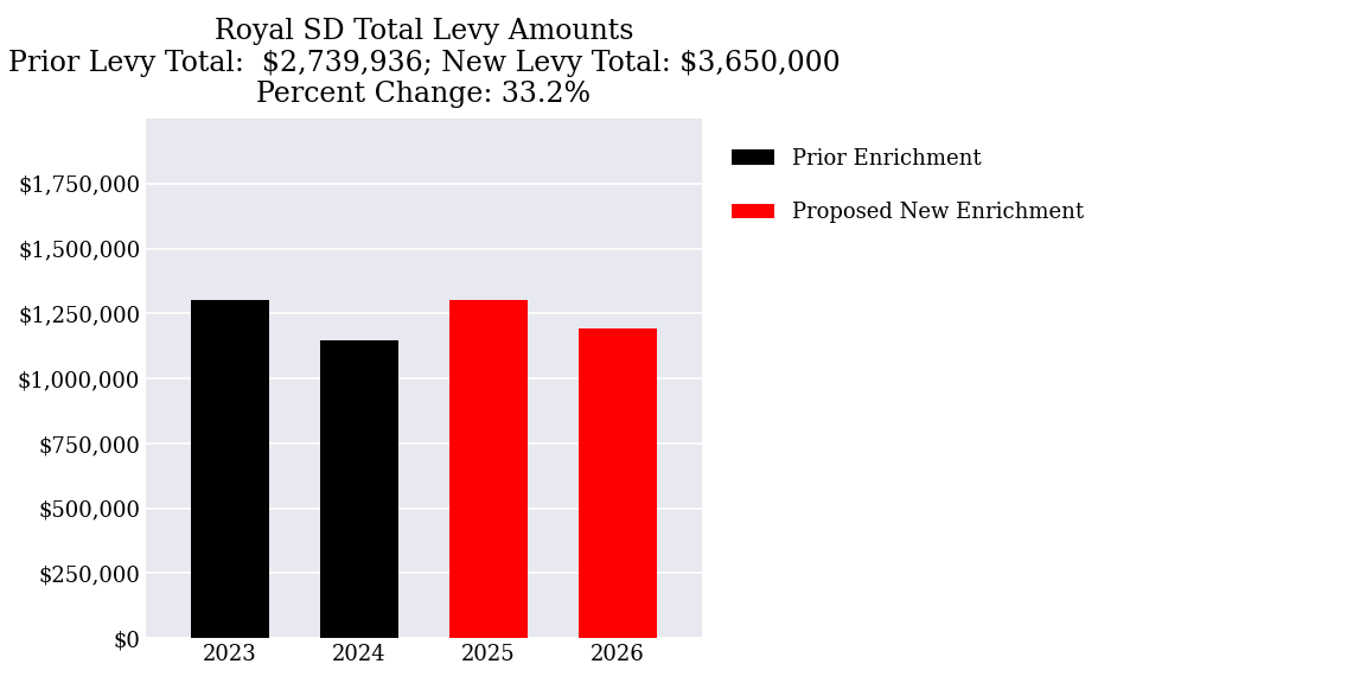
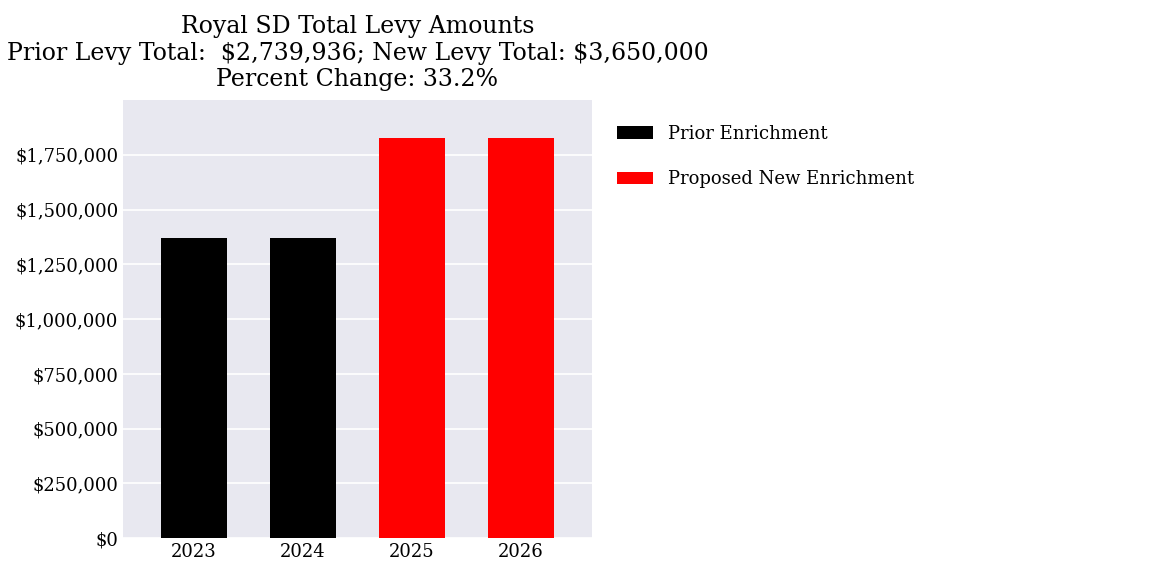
2023: $1,300,000 -> $1,370,000
2024: $1,145,000 -> $1,370,000
2025: $1,300,000 -> $1,825,000
2026: $1,190,000 -> $1,825,000
